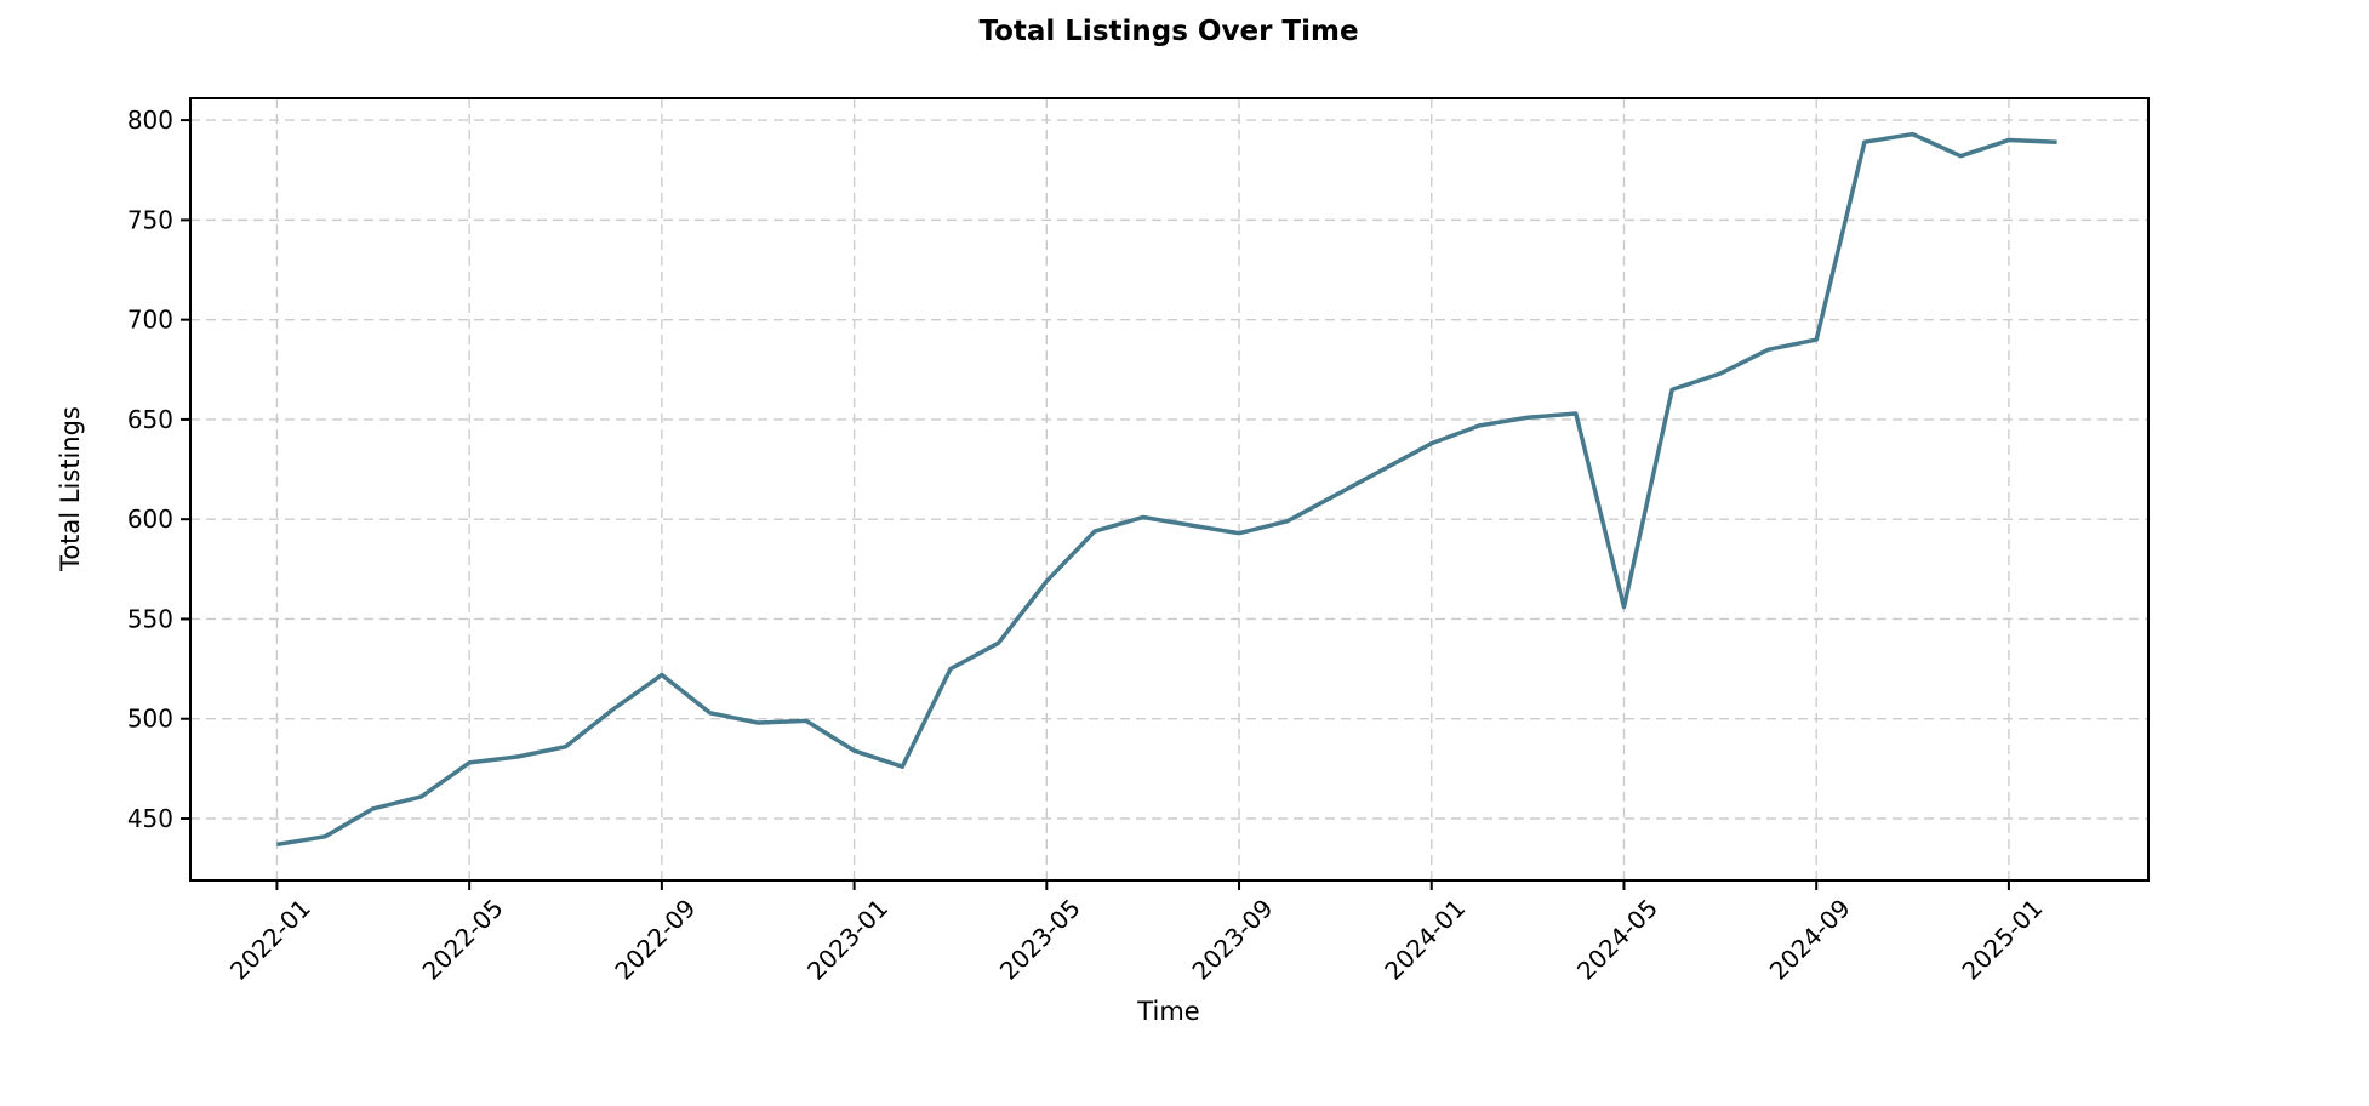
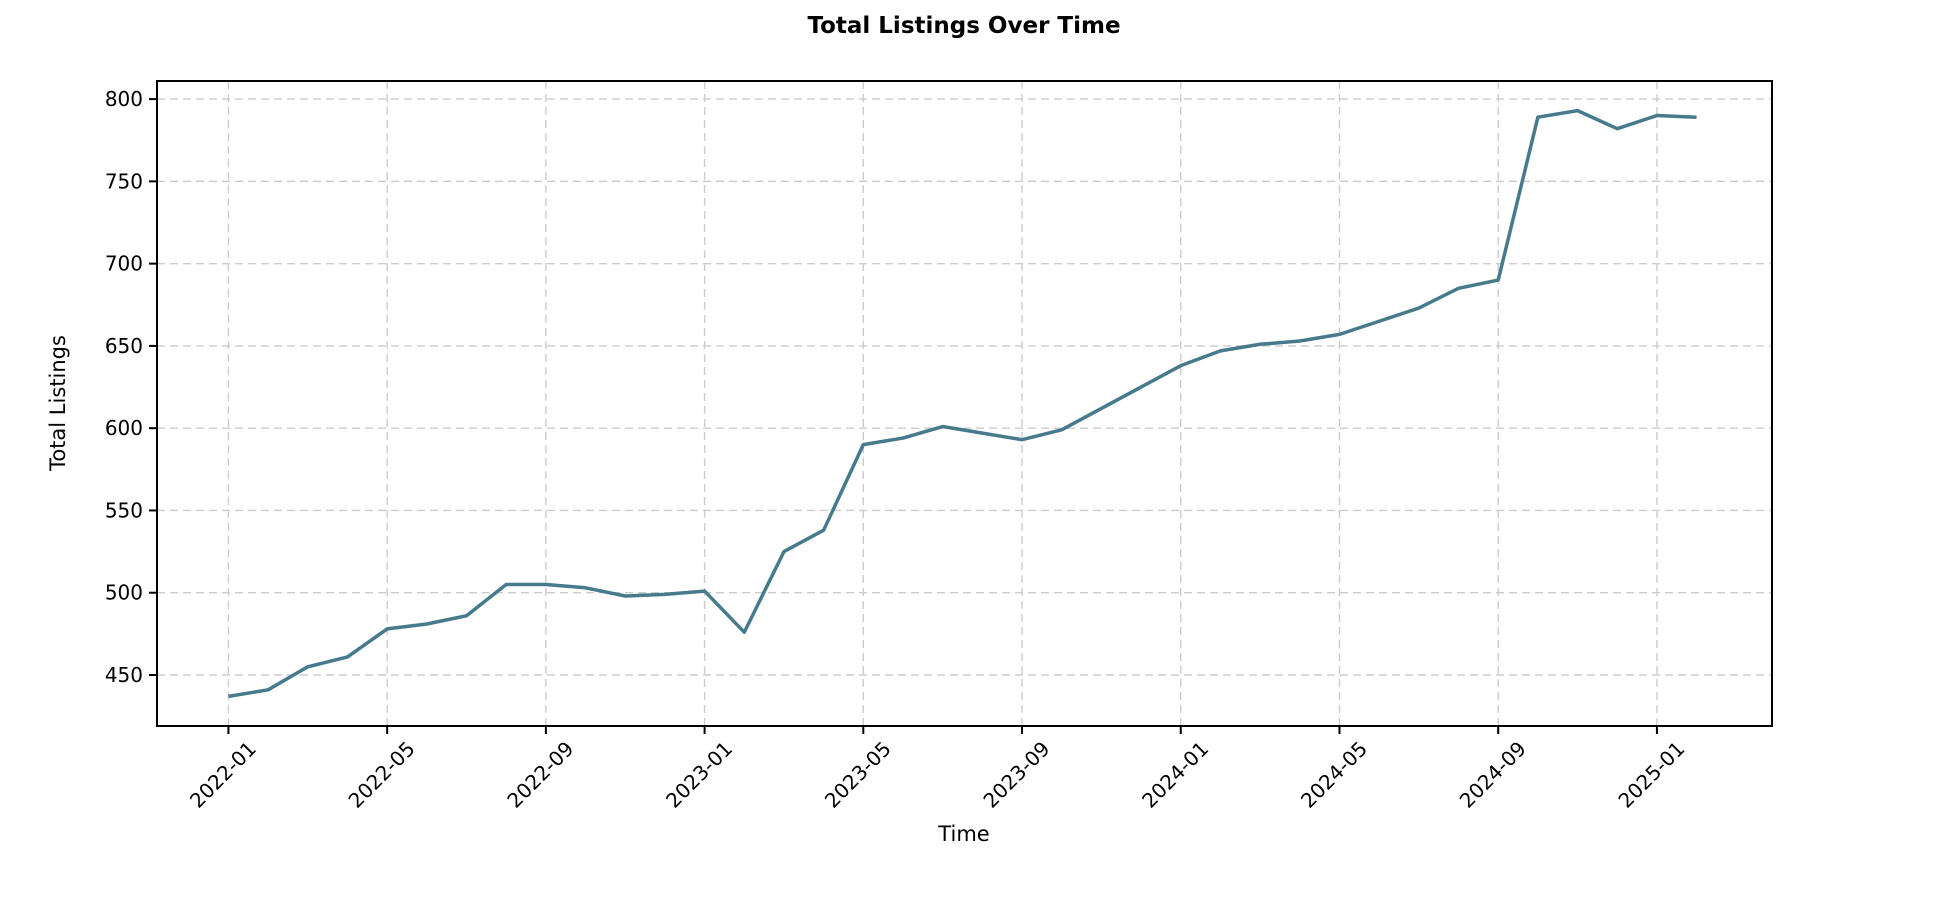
2022-09: 522 -> 505
2023-01: 484 -> 501
2023-05: 569 -> 590
2024-05: 556 -> 657
